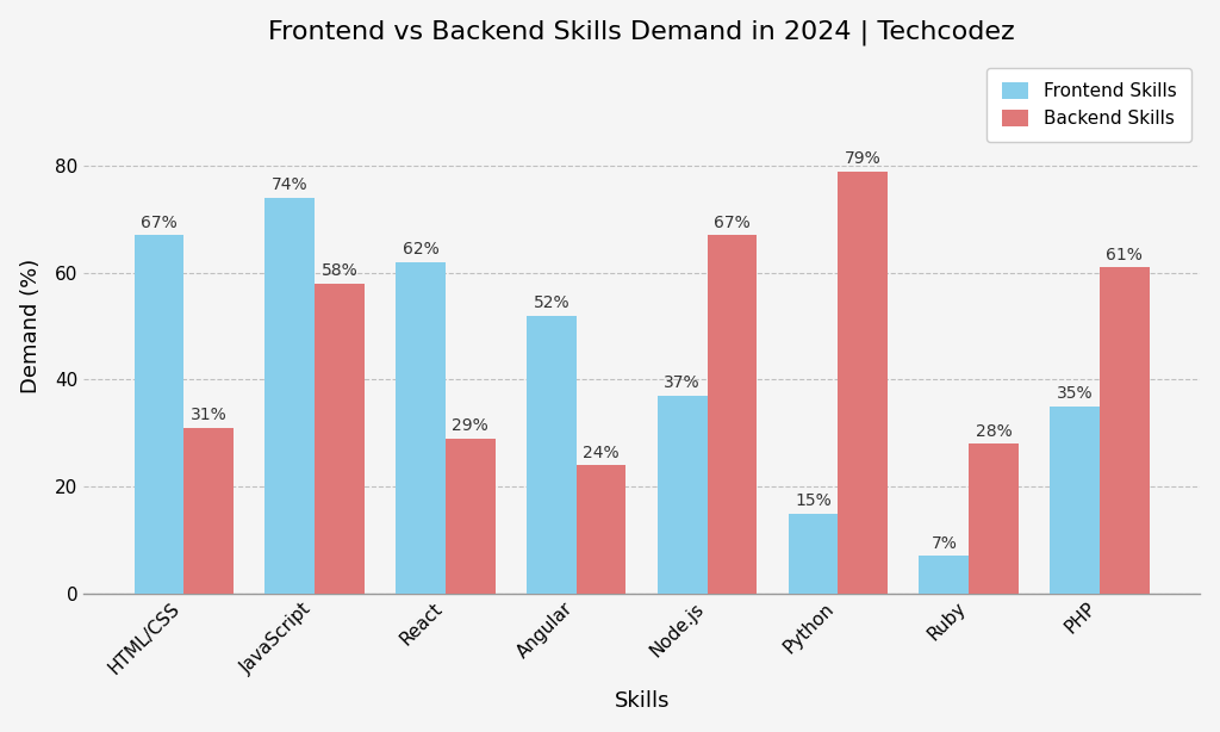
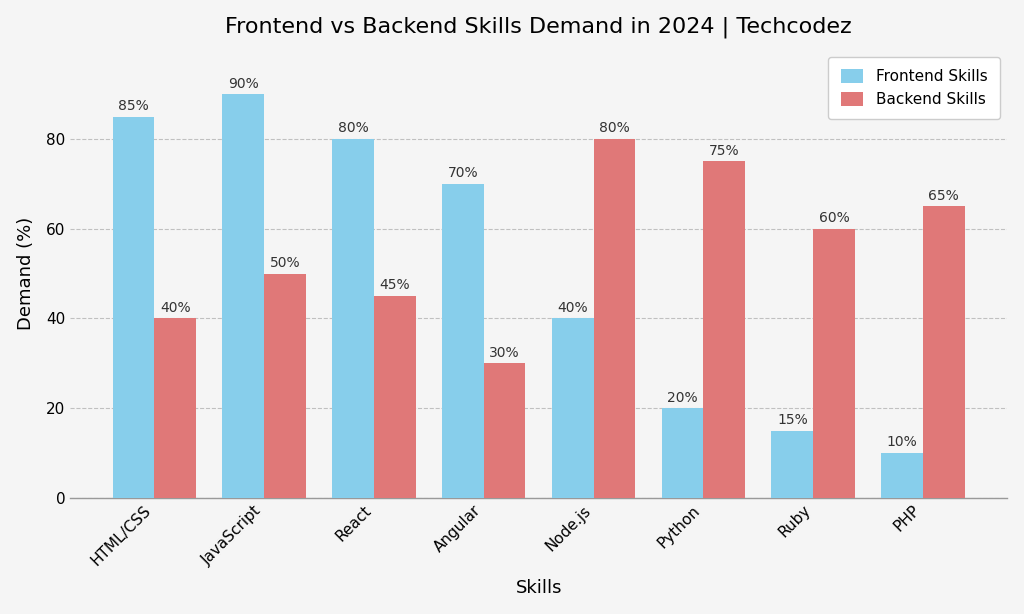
Frontend Skills/HTML/CSS: 67% -> 85%
Backend Skills/HTML/CSS: 31% -> 40%
Frontend Skills/JavaScript: 74% -> 90%
Backend Skills/JavaScript: 58% -> 50%
Frontend Skills/React: 62% -> 80%
Backend Skills/React: 29% -> 45%
Frontend Skills/Angular: 52% -> 70%
Backend Skills/Angular: 24% -> 30%
Frontend Skills/Node.js: 37% -> 40%
Backend Skills/Node.js: 67% -> 80%
Frontend Skills/Python: 15% -> 20%
Backend Skills/Python: 79% -> 75%
Frontend Skills/Ruby: 7% -> 15%
Backend Skills/Ruby: 28% -> 60%
Frontend Skills/PHP: 35% -> 10%
Backend Skills/PHP: 61% -> 65%
